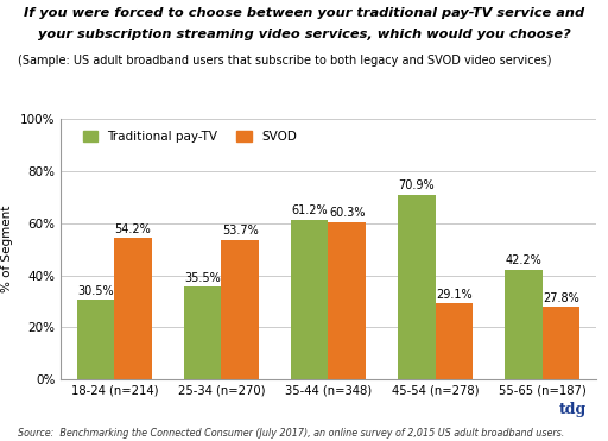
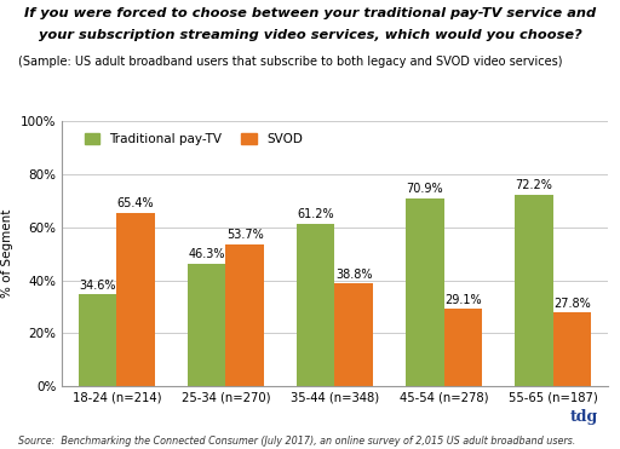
Traditional pay-TV/18-24 (n=214): 30.5% -> 34.6%
SVOD/18-24 (n=214): 54.2% -> 65.4%
Traditional pay-TV/25-34 (n=270): 35.5% -> 46.3%
SVOD/35-44 (n=348): 60.3% -> 38.8%
Traditional pay-TV/55-65 (n=187): 42.2% -> 72.2%
